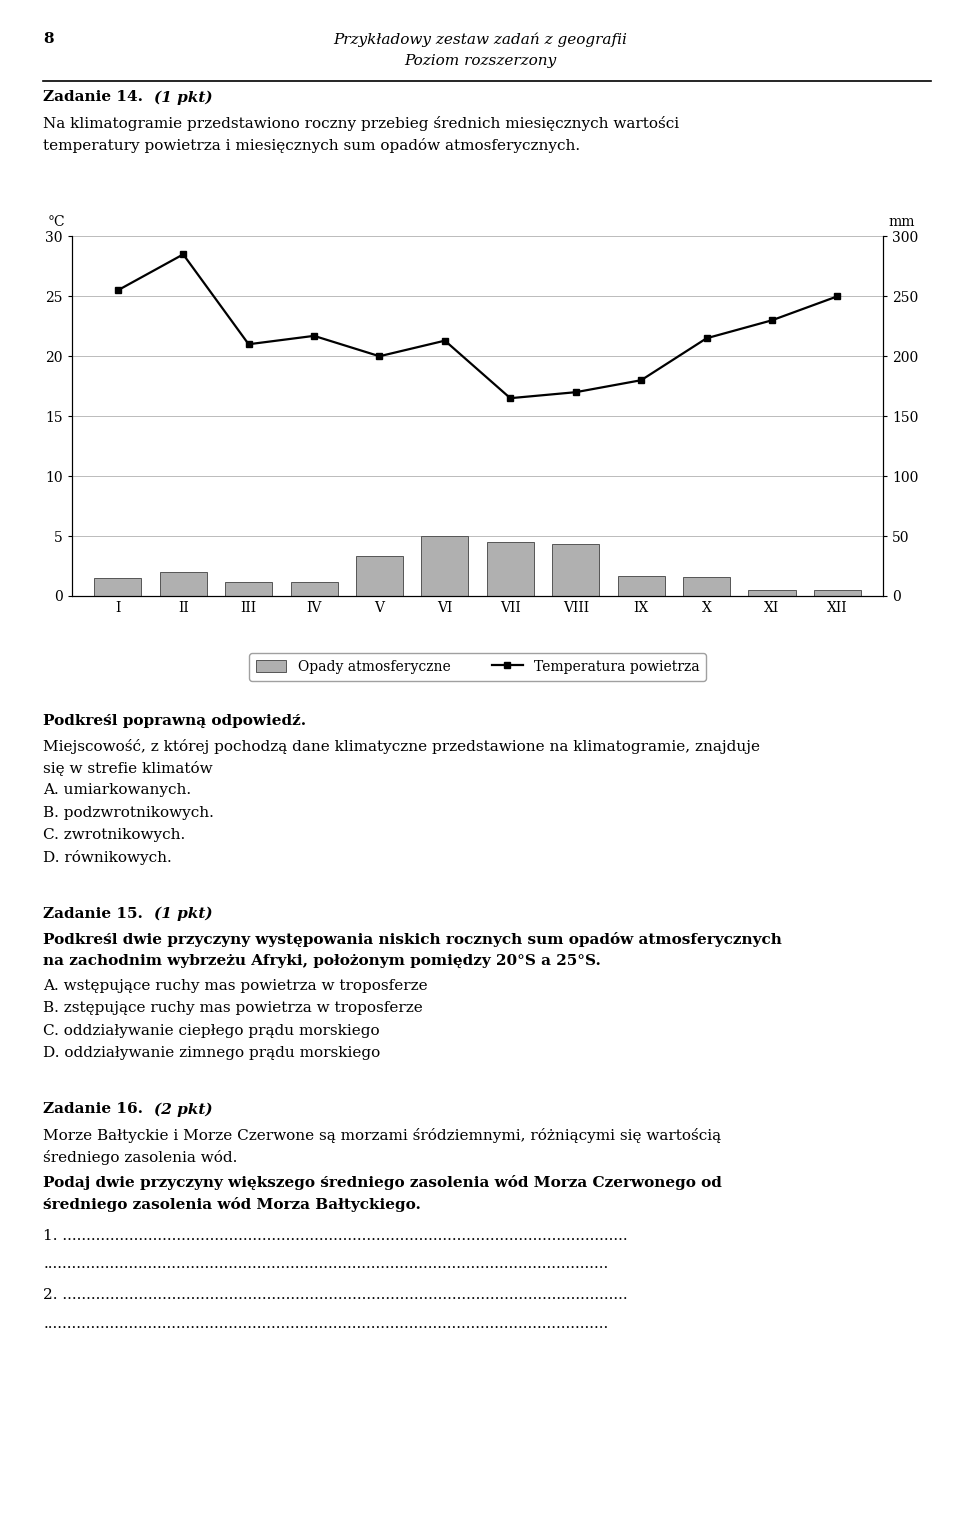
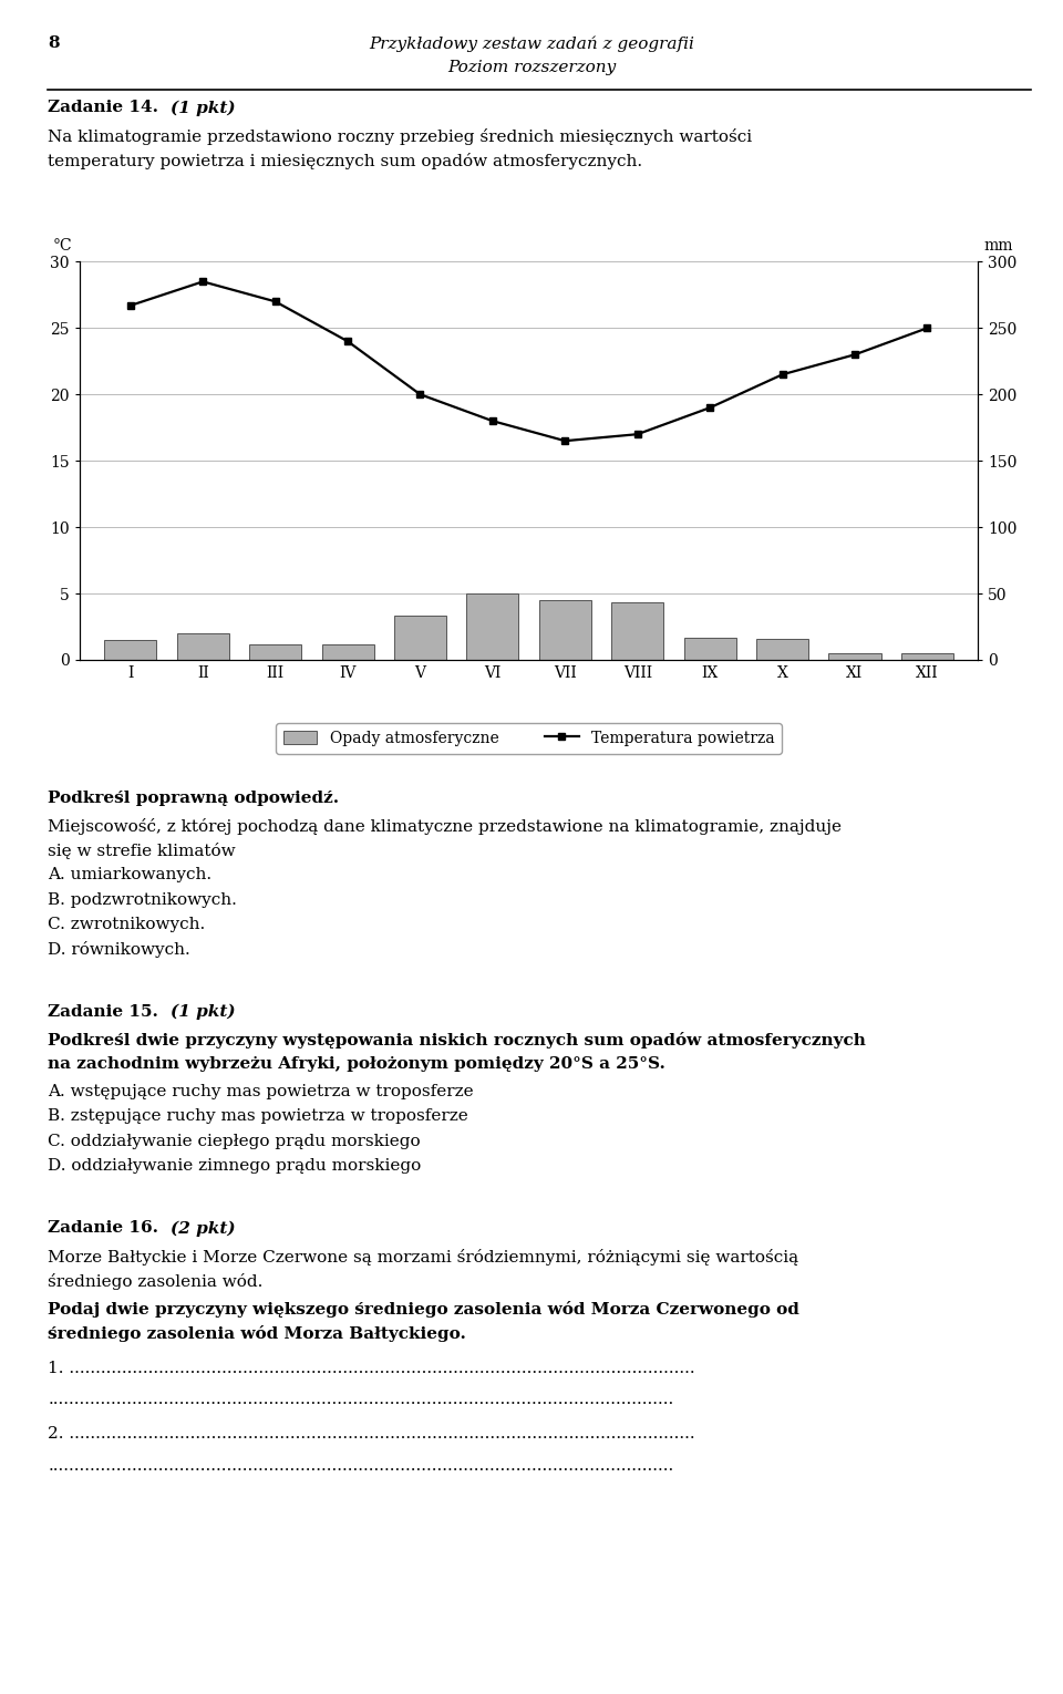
Temperatura powietrza/I: 25.5 -> 26.7
Temperatura powietrza/III: 21.0 -> 27.0
Temperatura powietrza/IV: 21.7 -> 24.0
Temperatura powietrza/VI: 21.3 -> 18.0
Temperatura powietrza/IX: 18.0 -> 19.0
